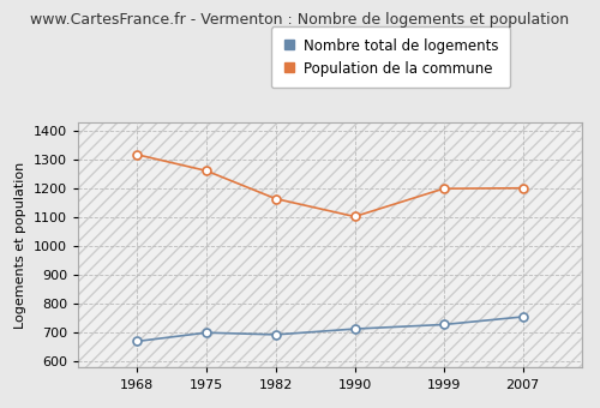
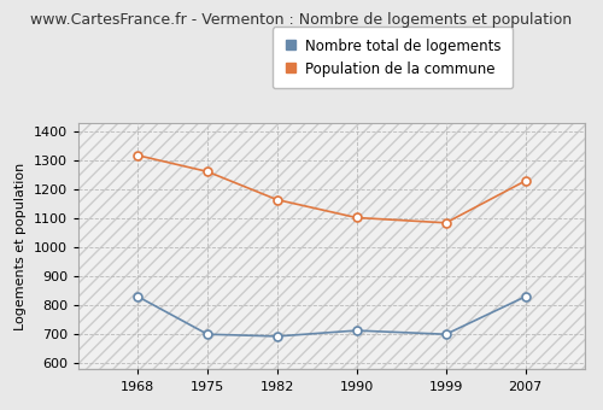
Nombre total de logements/1968: 670 -> 830
Nombre total de logements/1999: 728 -> 700
Population de la commune/1999: 1200 -> 1085
Nombre total de logements/2007: 755 -> 830
Population de la commune/2007: 1202 -> 1230
